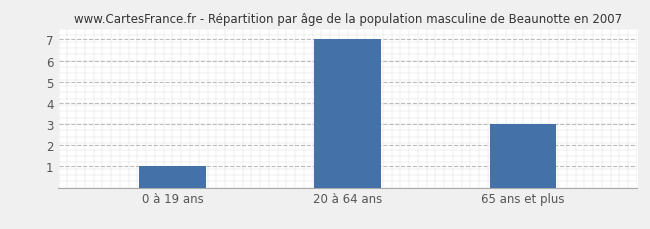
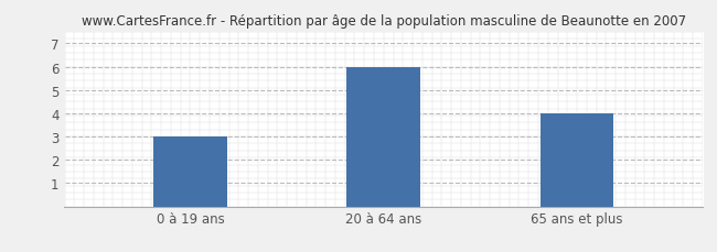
0 à 19 ans: 1 -> 3
20 à 64 ans: 7 -> 6
65 ans et plus: 3 -> 4
